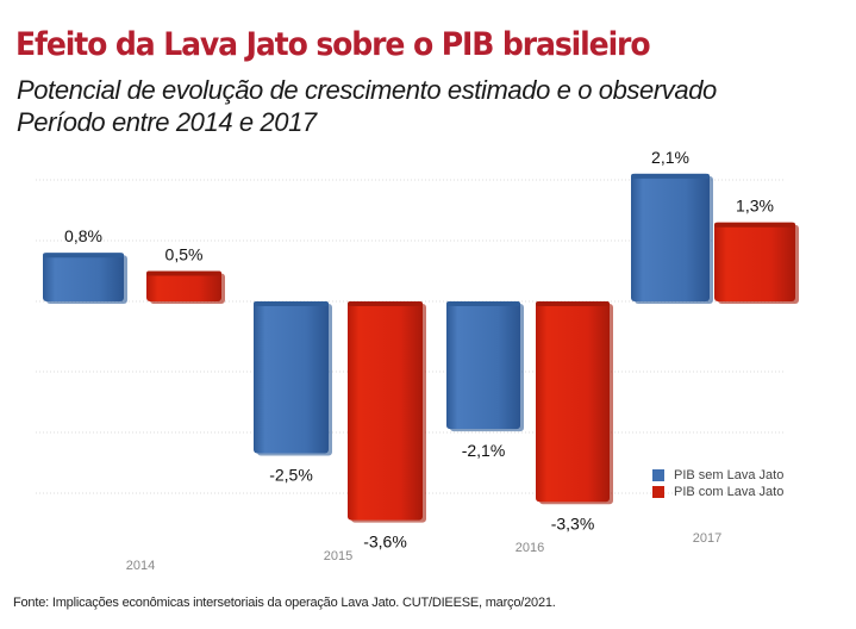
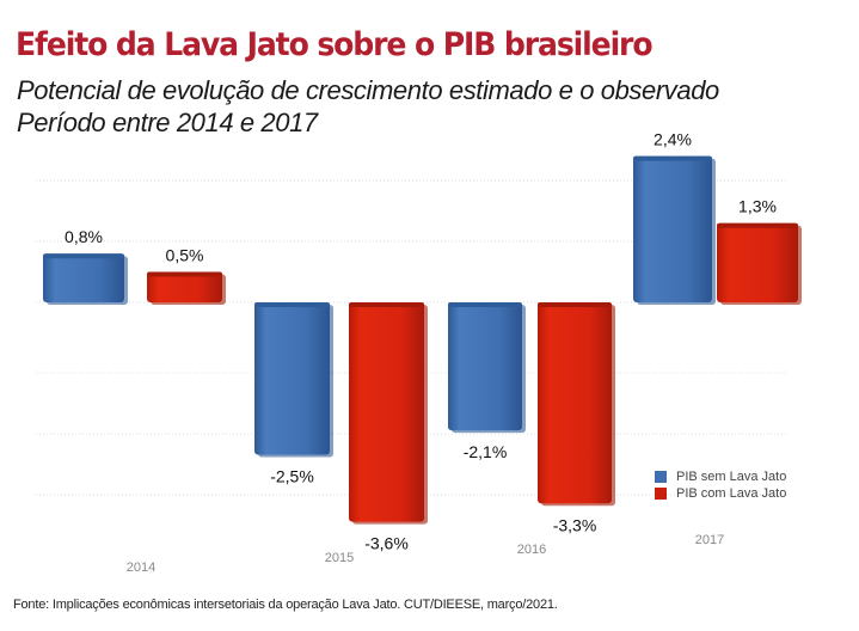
PIB sem Lava Jato/2017: 2,1% -> 2,4%
